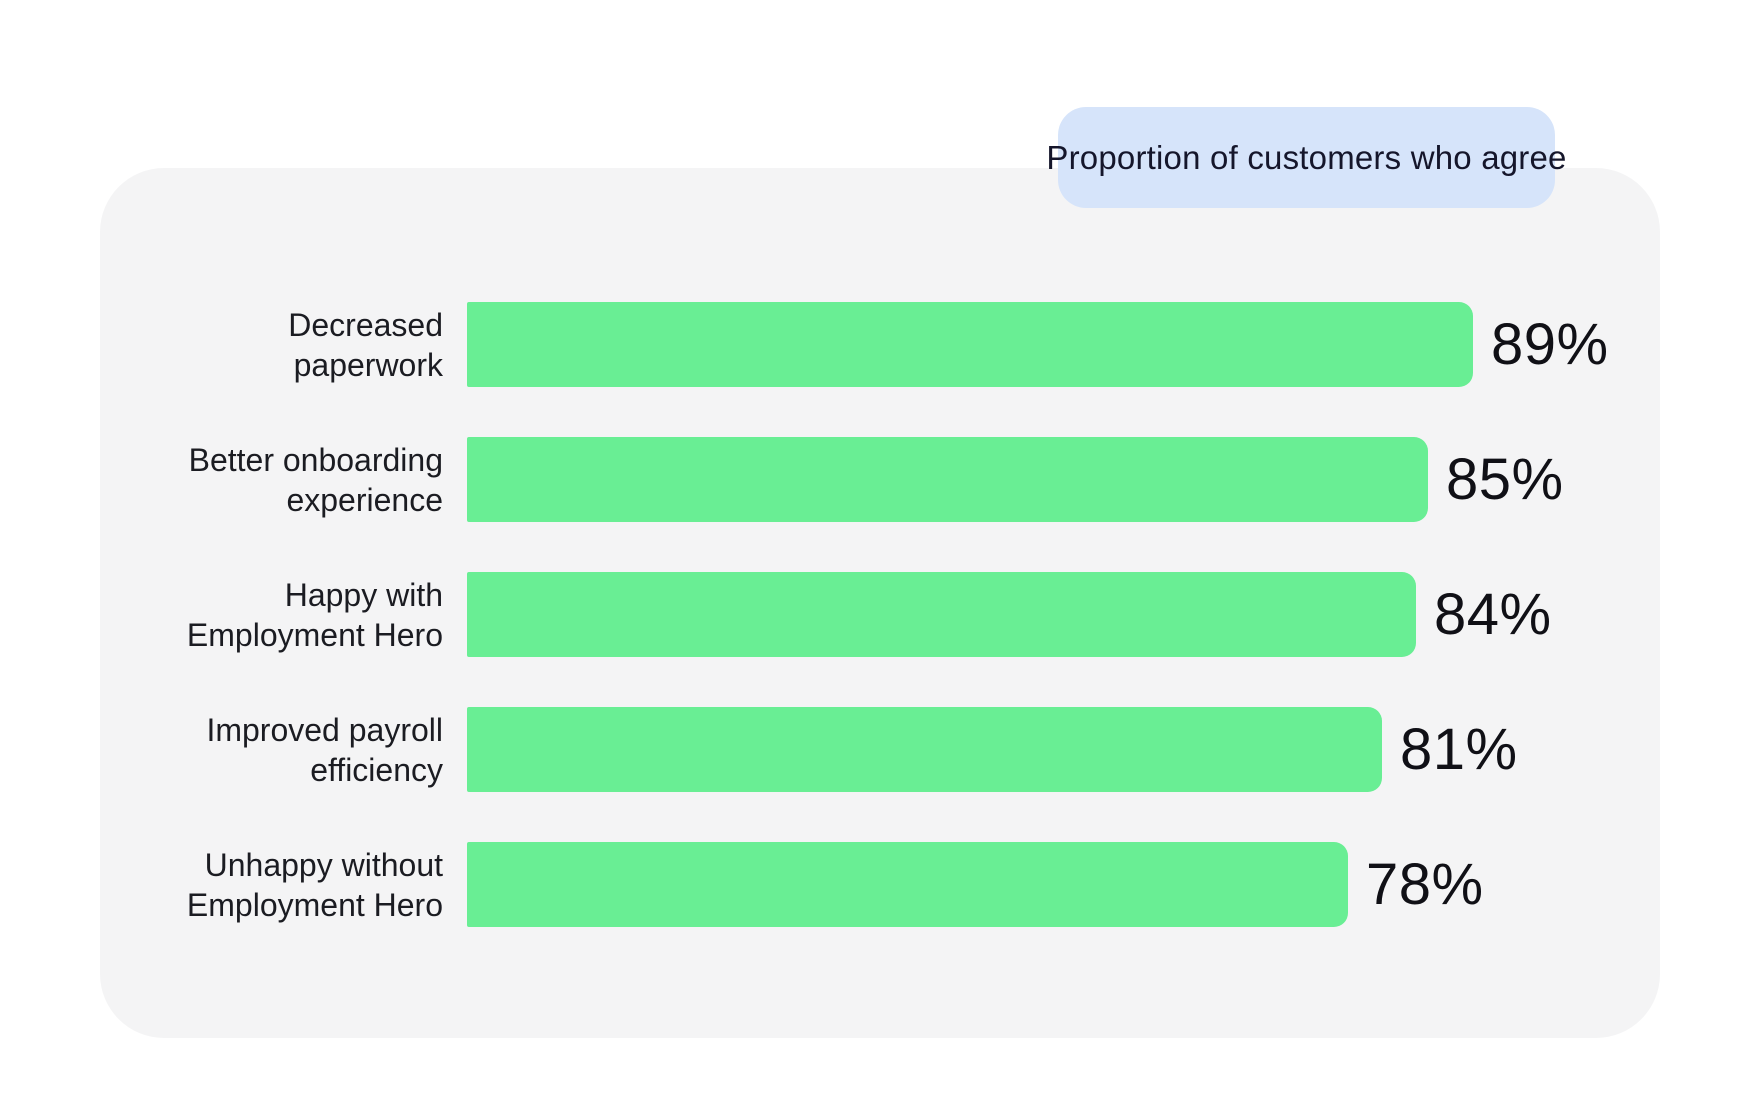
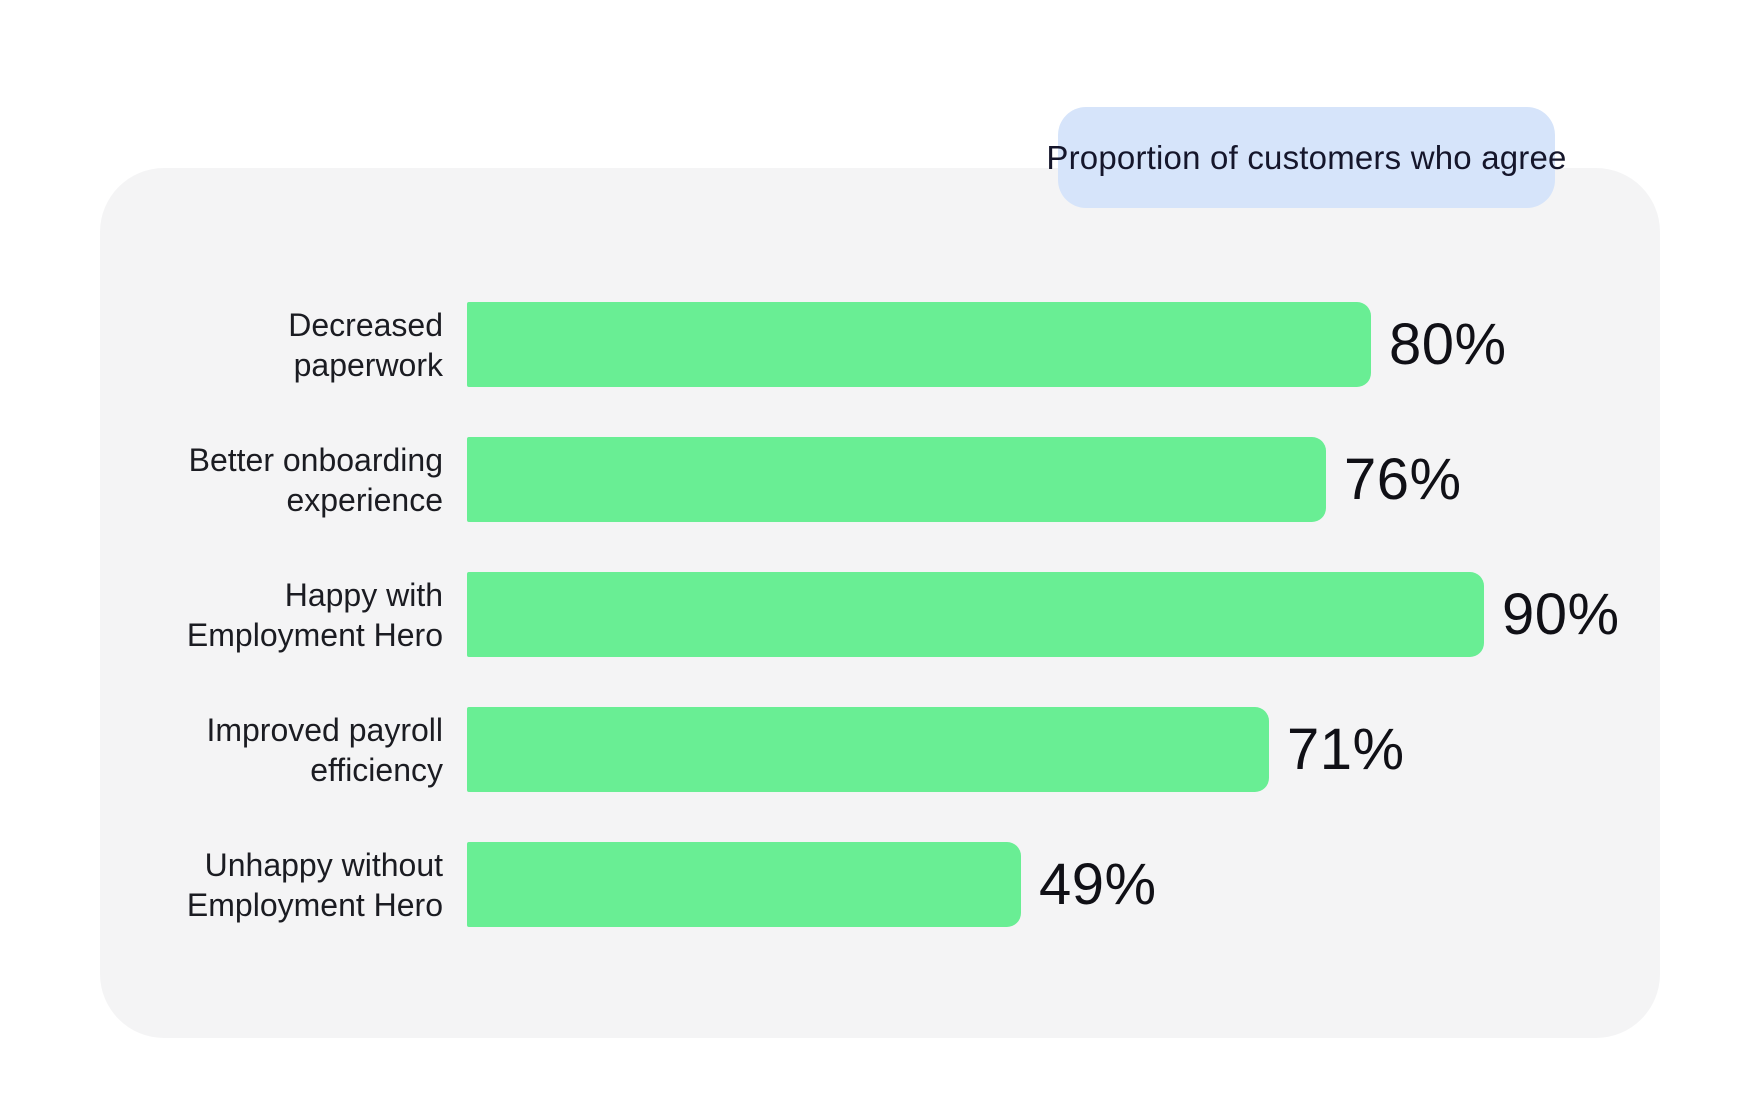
Decreased paperwork: 89% -> 80%
Better onboarding experience: 85% -> 76%
Happy with Employment Hero: 84% -> 90%
Improved payroll efficiency: 81% -> 71%
Unhappy without Employment Hero: 78% -> 49%
